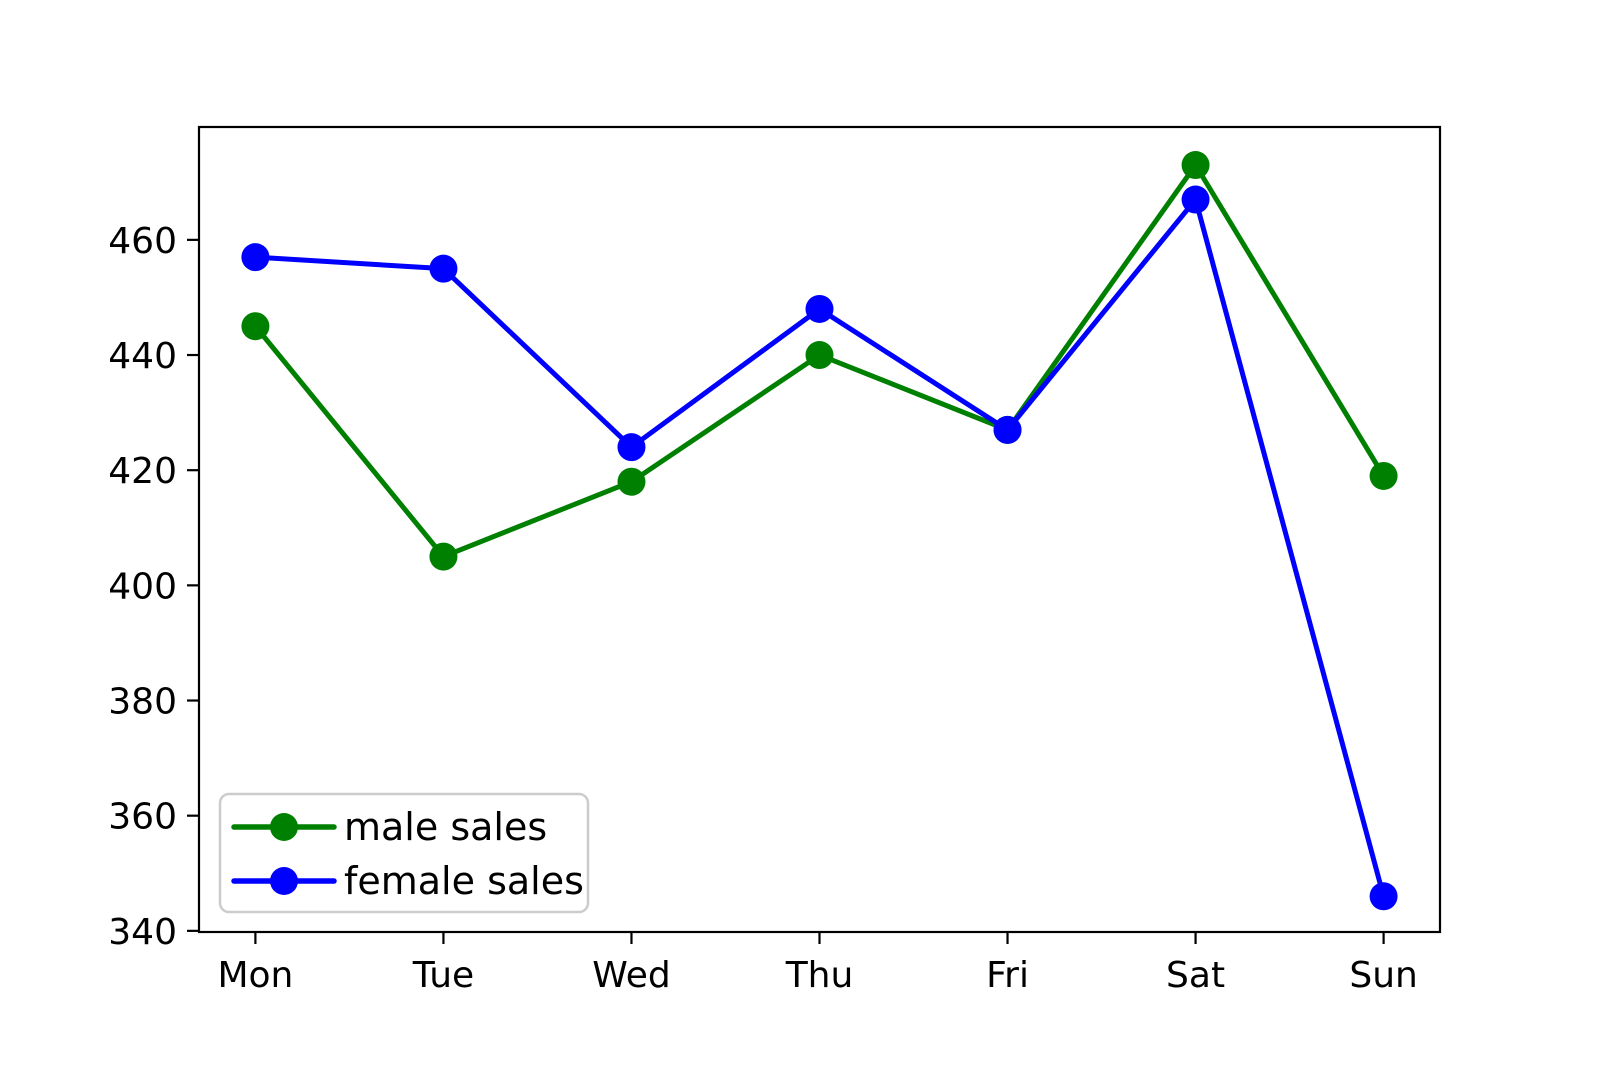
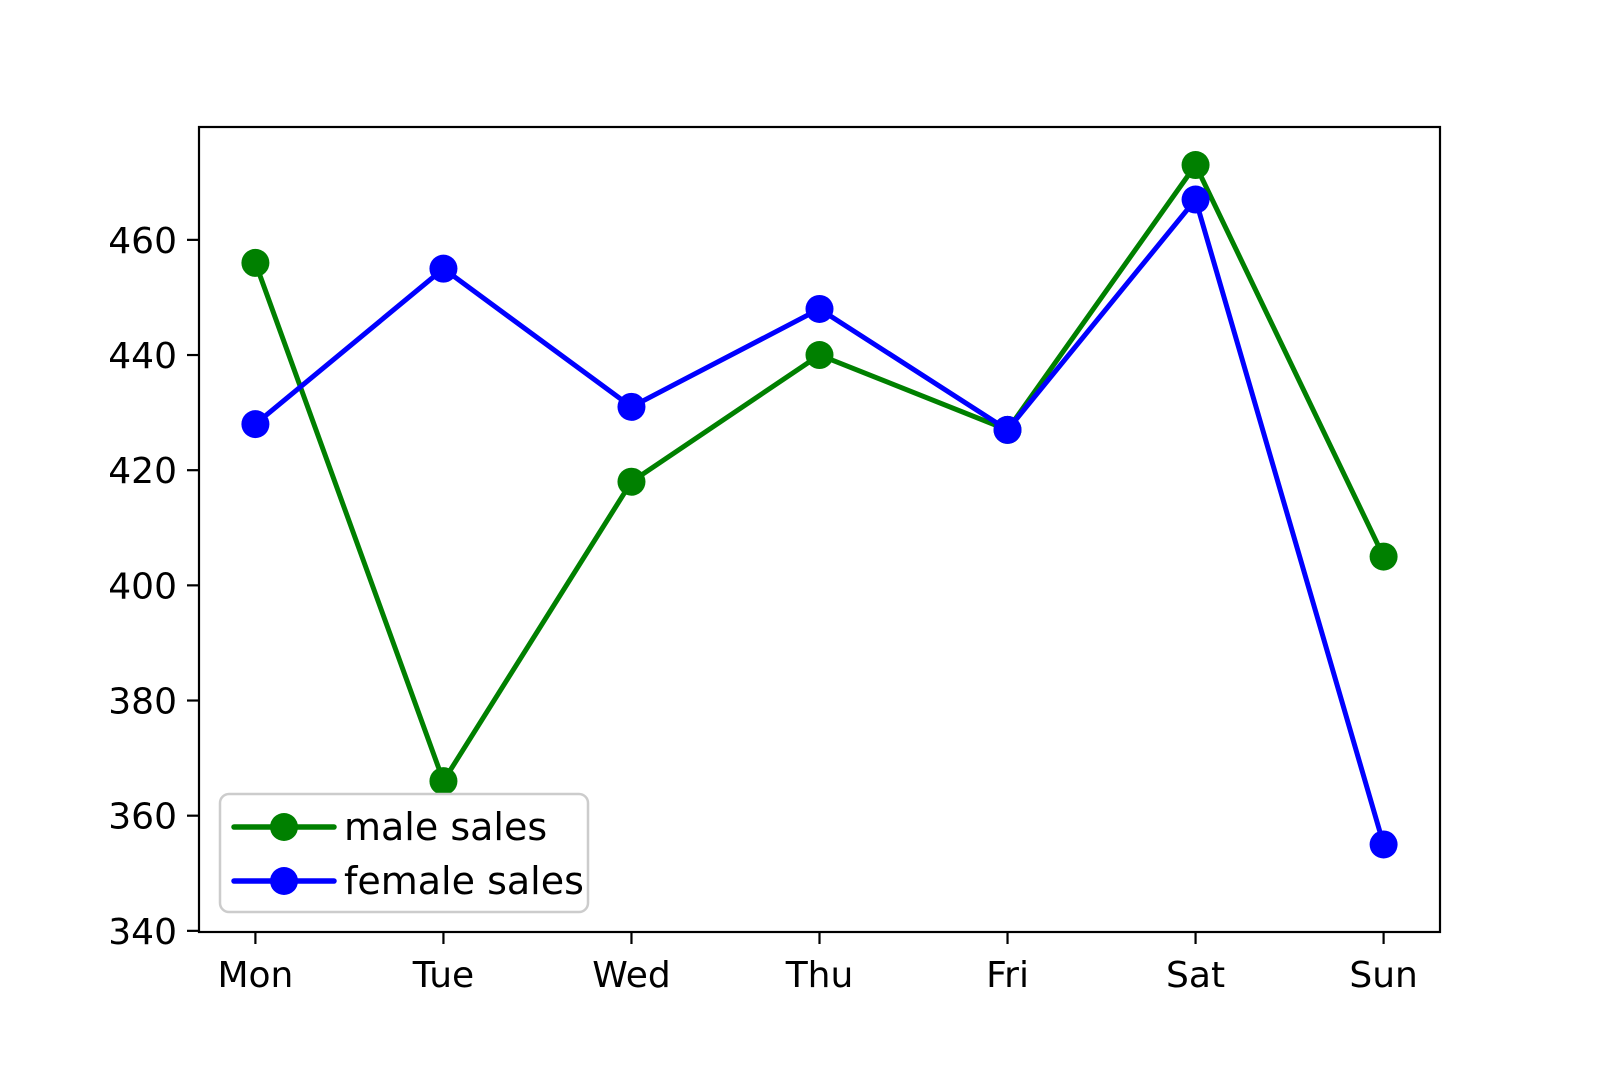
male sales/Mon: 445 -> 456
female sales/Mon: 457 -> 428
male sales/Tue: 405 -> 366
female sales/Wed: 424 -> 431
male sales/Sun: 419 -> 405
female sales/Sun: 346 -> 355
